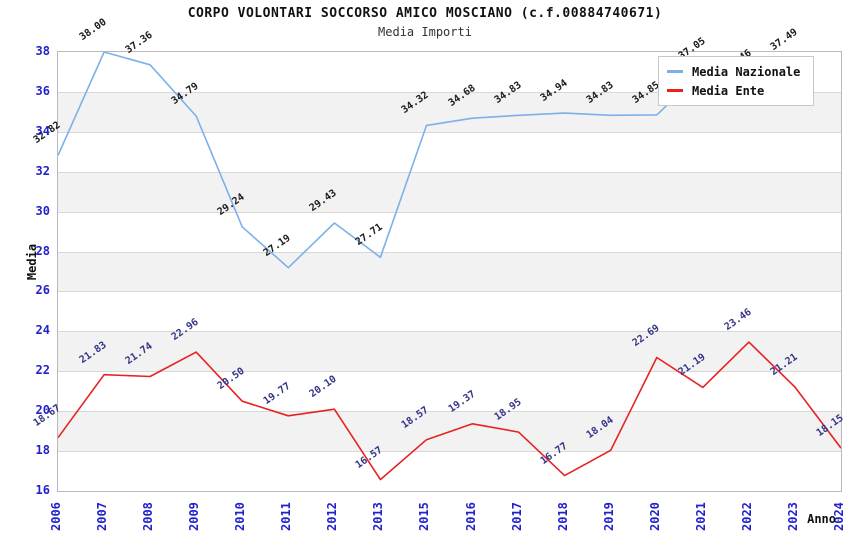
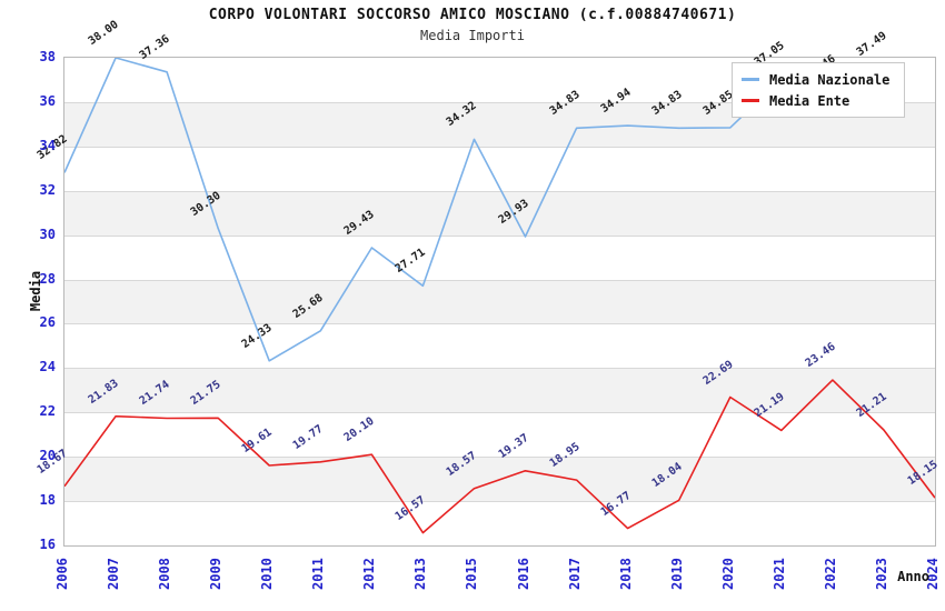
Media Nazionale/2009: 34.79 -> 30.30
Media Ente/2009: 22.96 -> 21.75
Media Nazionale/2010: 29.24 -> 24.33
Media Ente/2010: 20.50 -> 19.61
Media Nazionale/2011: 27.19 -> 25.68
Media Nazionale/2016: 34.68 -> 29.93
